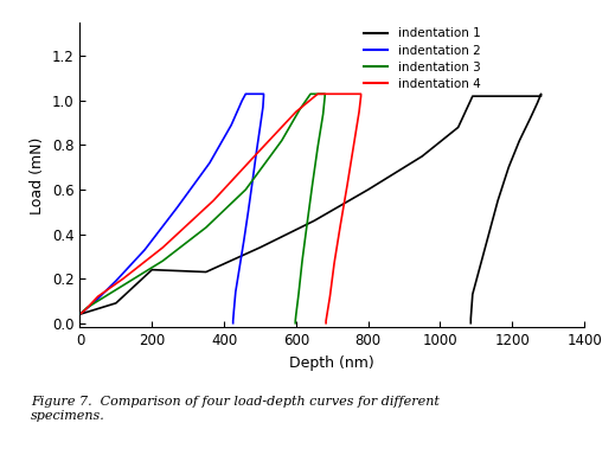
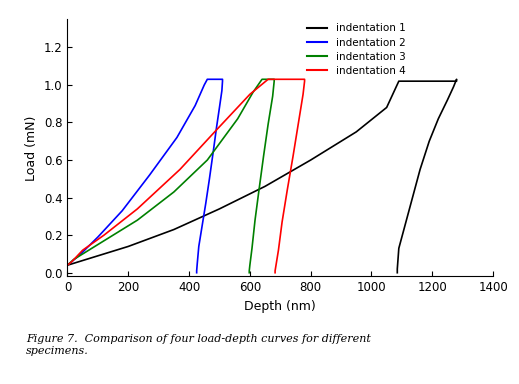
indentation 1/200: 0.24 -> 0.14
